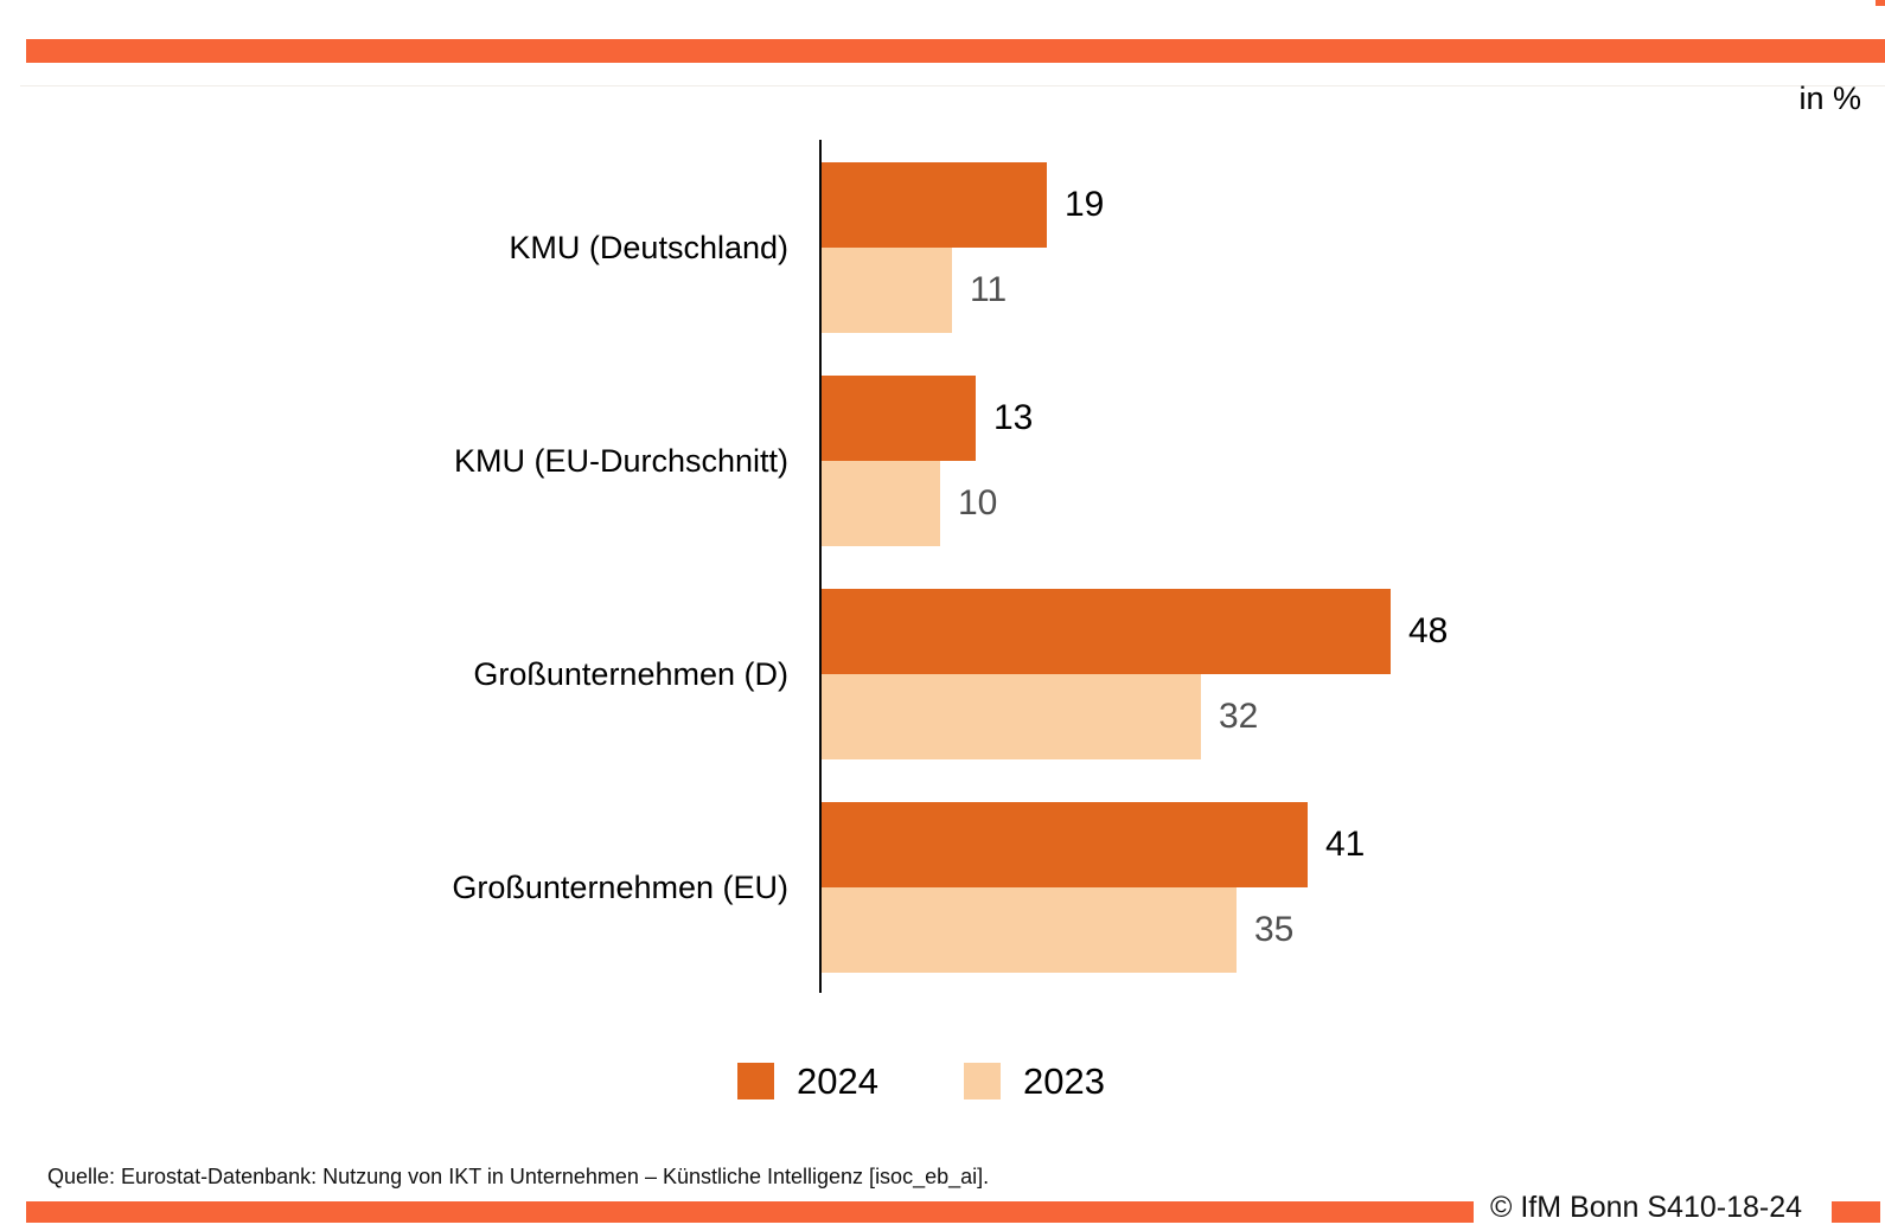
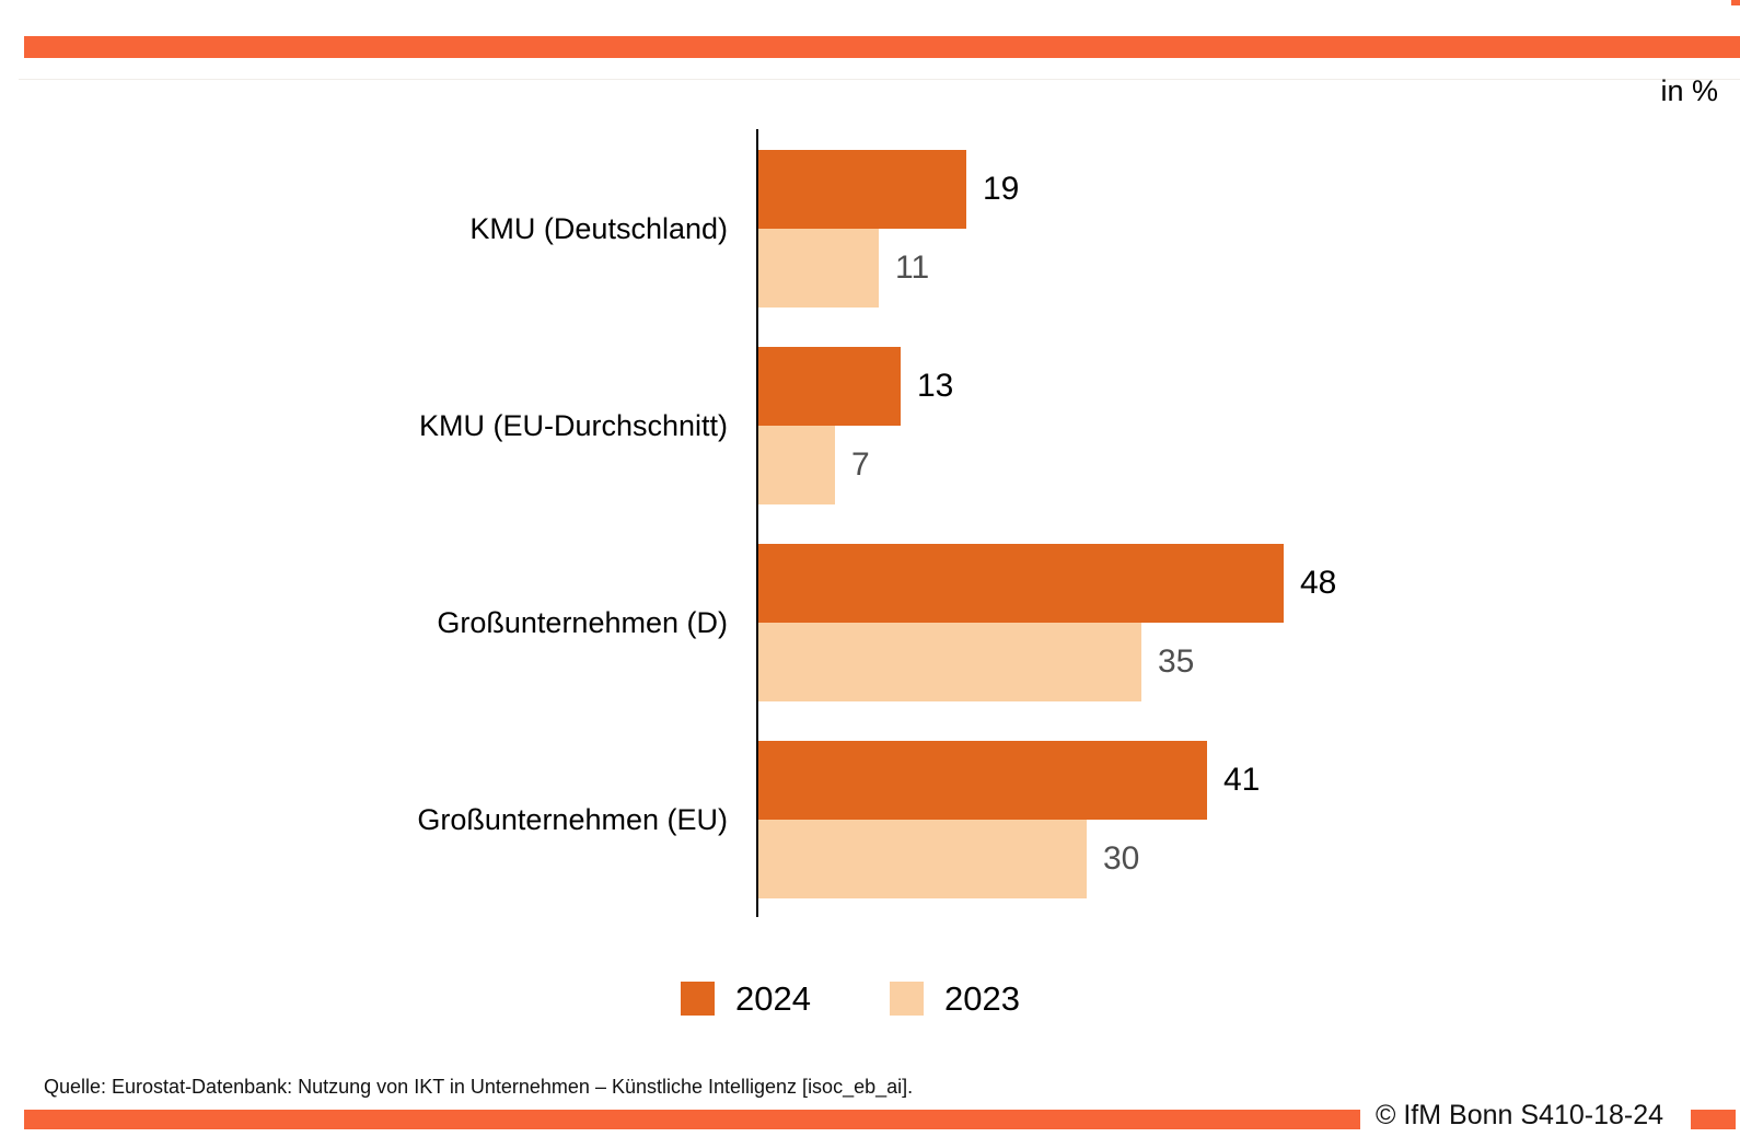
2023/KMU (EU-Durchschnitt): 10 -> 7
2023/Großunternehmen (D): 32 -> 35
2023/Großunternehmen (EU): 35 -> 30
